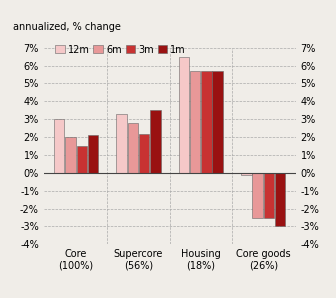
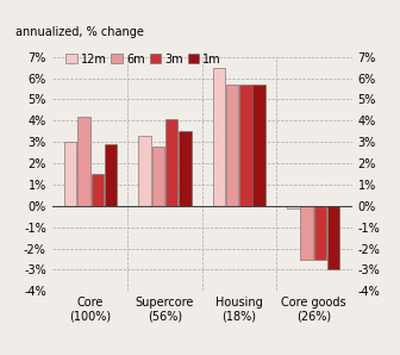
6m/Core (100%): 2.0% -> 4.2%
1m/Core (100%): 2.1% -> 2.9%
3m/Supercore (56%): 2.2% -> 4.1%
